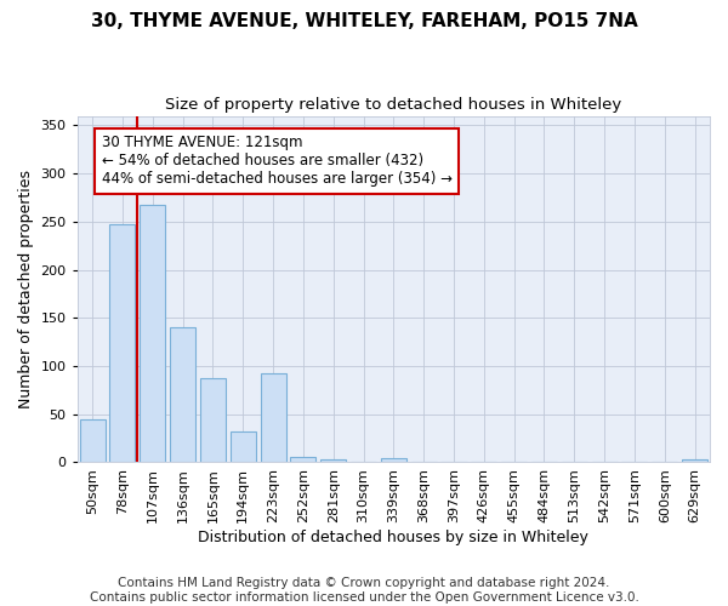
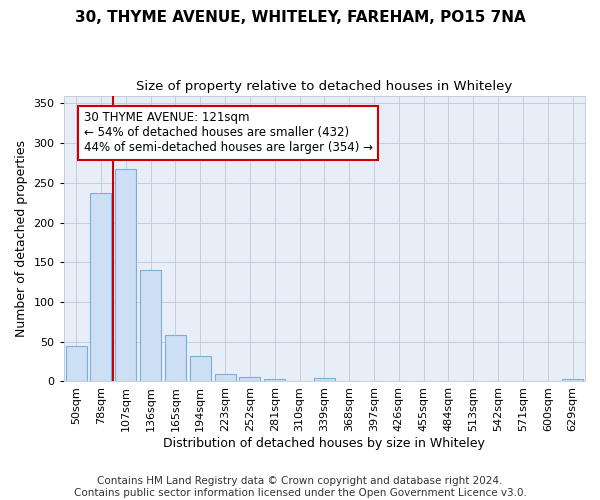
78sqm: 248 -> 237
165sqm: 88 -> 59
223sqm: 92 -> 10
